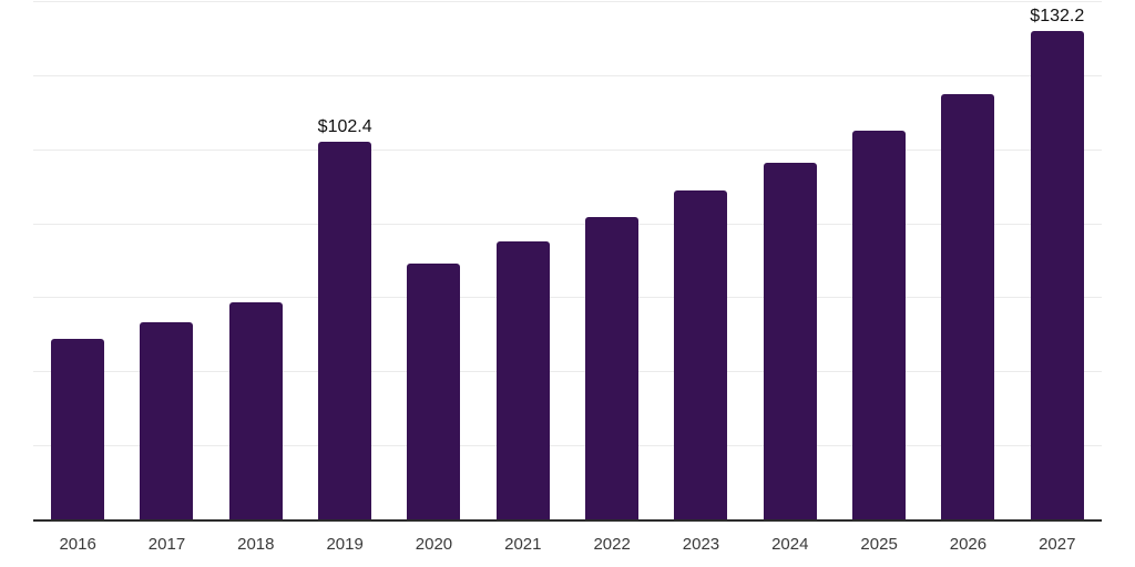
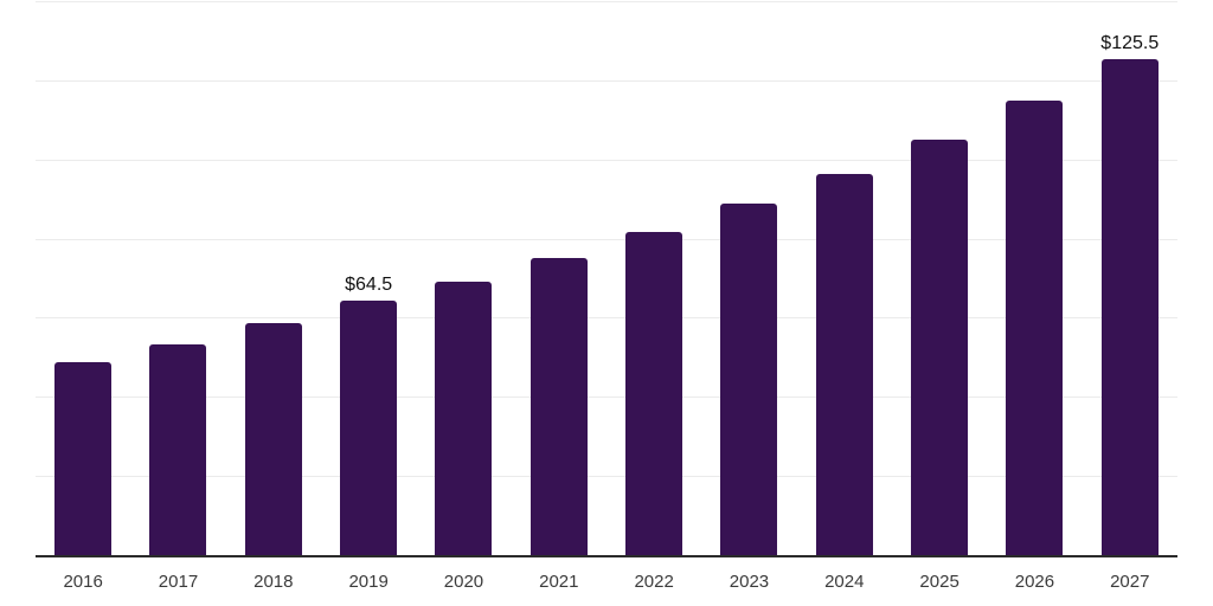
2019: $102.4 -> $64.5
2027: $132.2 -> $125.5
